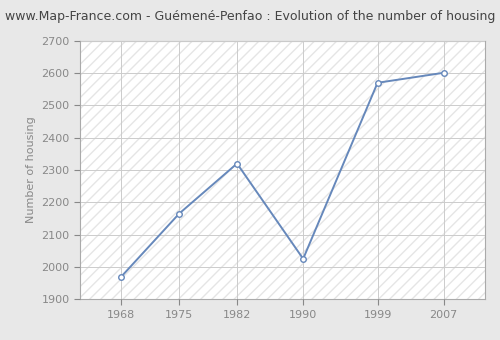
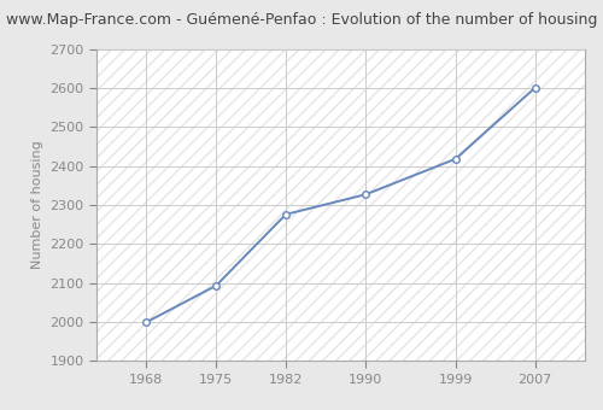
1968: 1970 -> 1999
1975: 2165 -> 2093
1982: 2320 -> 2276
1990: 2025 -> 2327
1999: 2570 -> 2418
